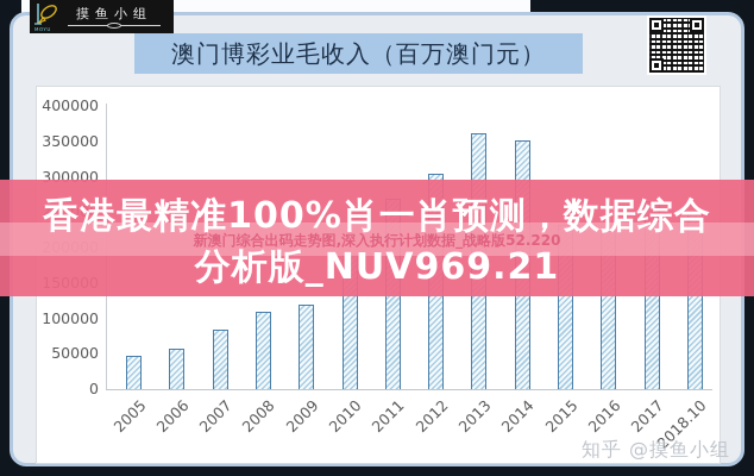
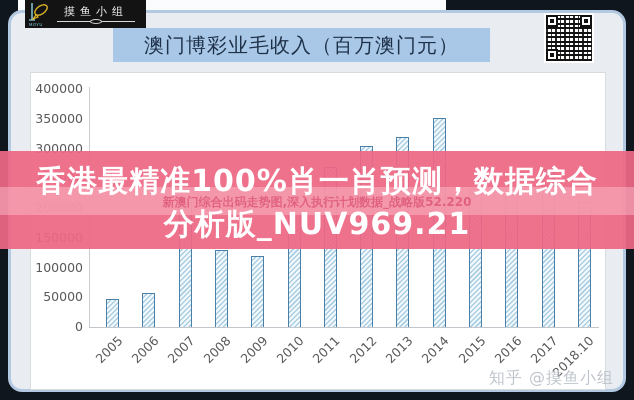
2007: 80000 -> 210000
2008: 110000 -> 130000
2013: 360000 -> 320000
2018.10: 250000 -> 210000
